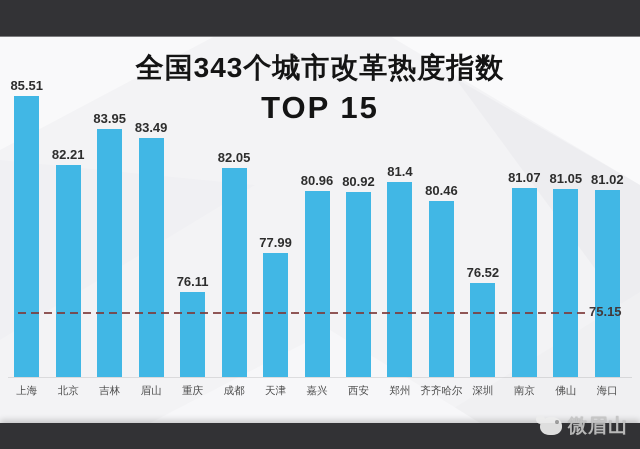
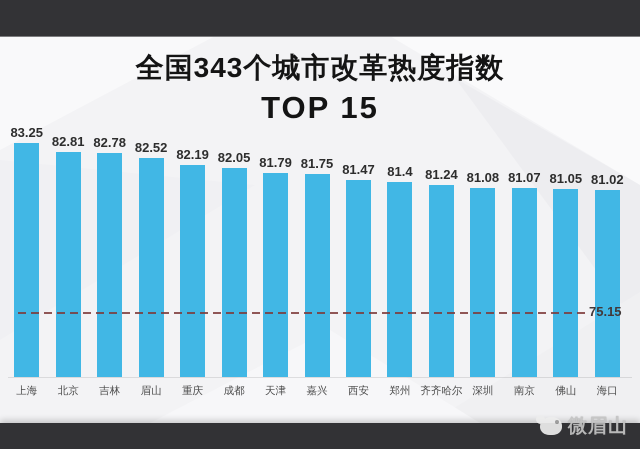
上海: 85.51 -> 83.25
北京: 82.21 -> 82.81
吉林: 83.95 -> 82.78
眉山: 83.49 -> 82.52
重庆: 76.11 -> 82.19
天津: 77.99 -> 81.79
嘉兴: 80.96 -> 81.75
西安: 80.92 -> 81.47
齐齐哈尔: 80.46 -> 81.24
深圳: 76.52 -> 81.08
